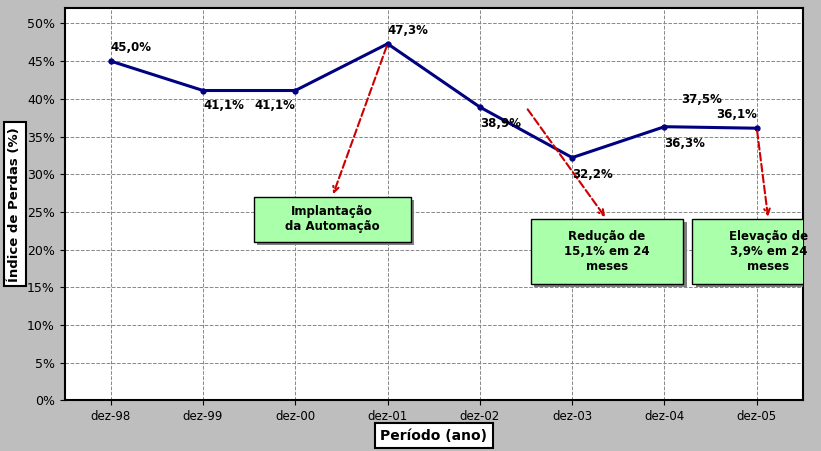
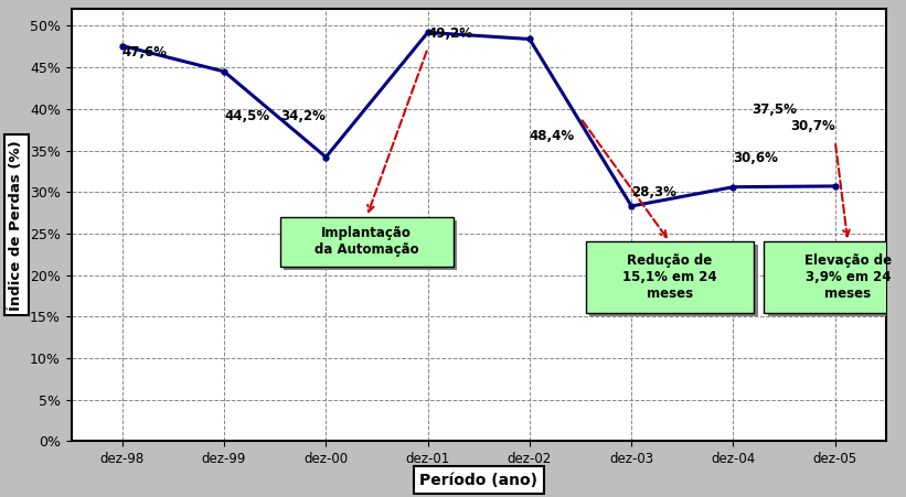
dez-98: 45,0% -> 47,6%
dez-99: 41,1% -> 44,5%
dez-00: 41,1% -> 34,2%
dez-01: 47,3% -> 49,2%
dez-02: 38,9% -> 48,4%
dez-03: 32,2% -> 28,3%
dez-04: 36,3% -> 30,6%
dez-05: 36,1% -> 30,7%
